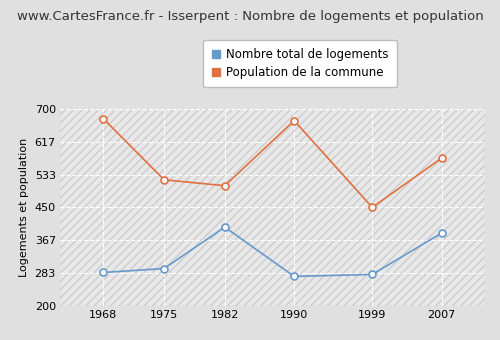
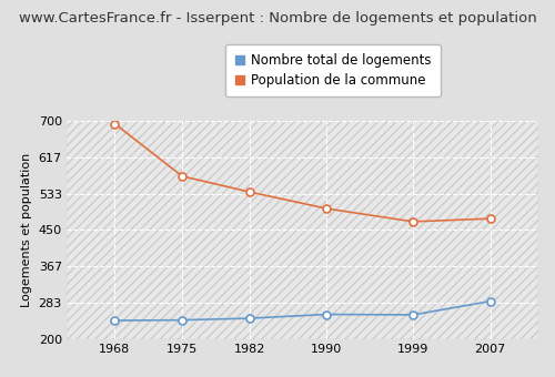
Nombre total de logements/1968: 285 -> 243
Population de la commune/1968: 675 -> 693
Nombre total de logements/1975: 295 -> 244
Population de la commune/1975: 520 -> 573
Nombre total de logements/1982: 400 -> 248
Population de la commune/1982: 505 -> 537
Nombre total de logements/1990: 275 -> 257
Population de la commune/1990: 670 -> 499
Nombre total de logements/1999: 280 -> 256
Population de la commune/1999: 450 -> 469
Nombre total de logements/2007: 385 -> 287
Population de la commune/2007: 575 -> 476
